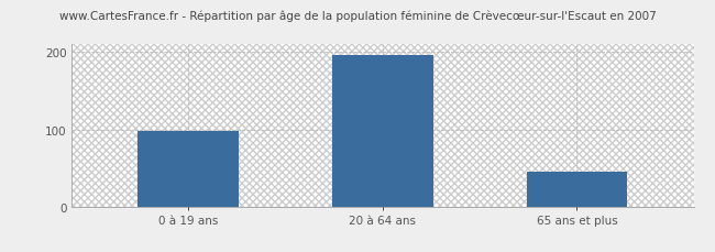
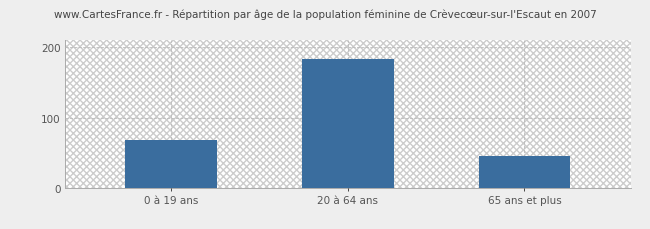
0 à 19 ans: 98 -> 68
20 à 64 ans: 196 -> 184
